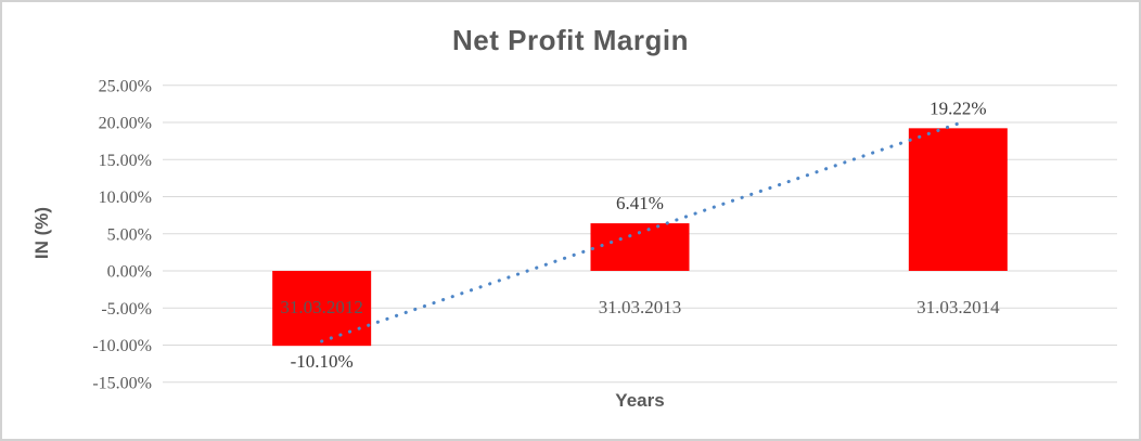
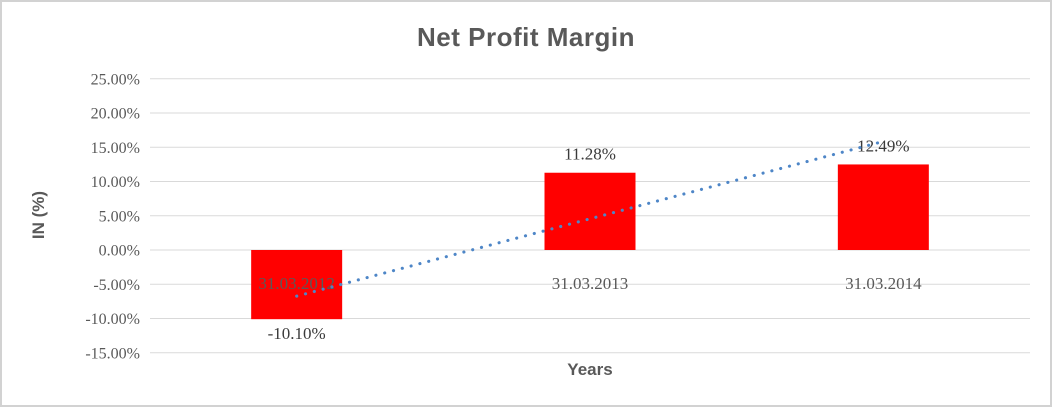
31.03.2013: 6.41% -> 11.28%
31.03.2014: 19.22% -> 12.49%
